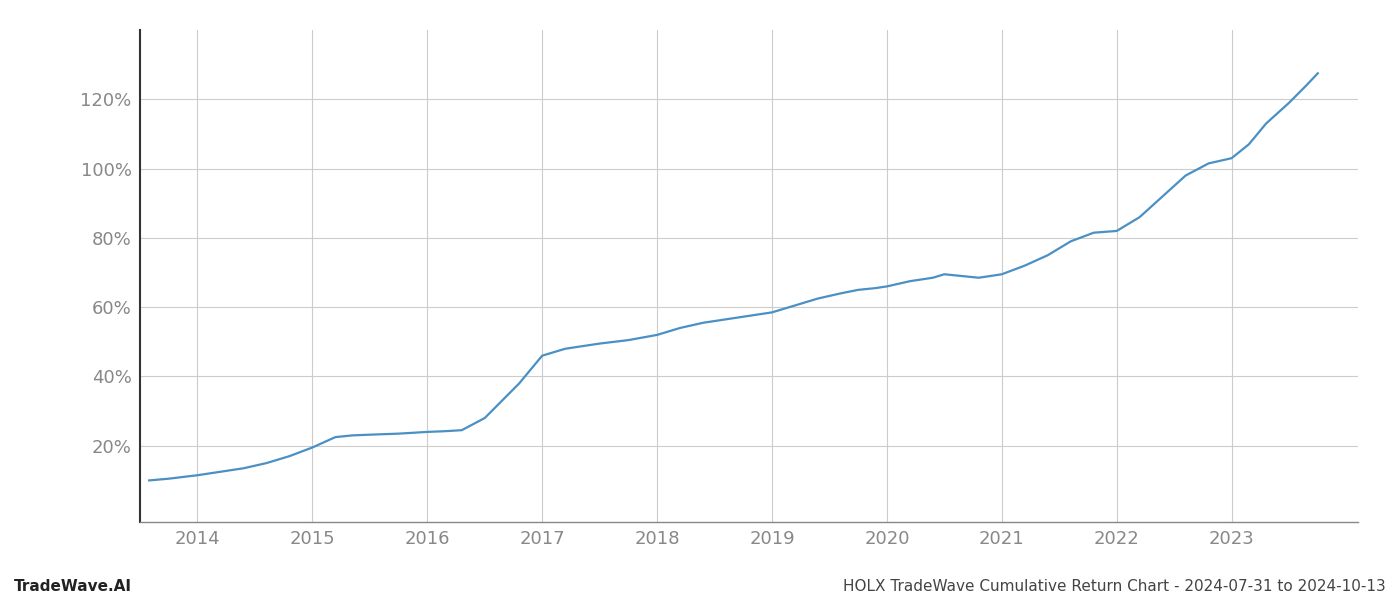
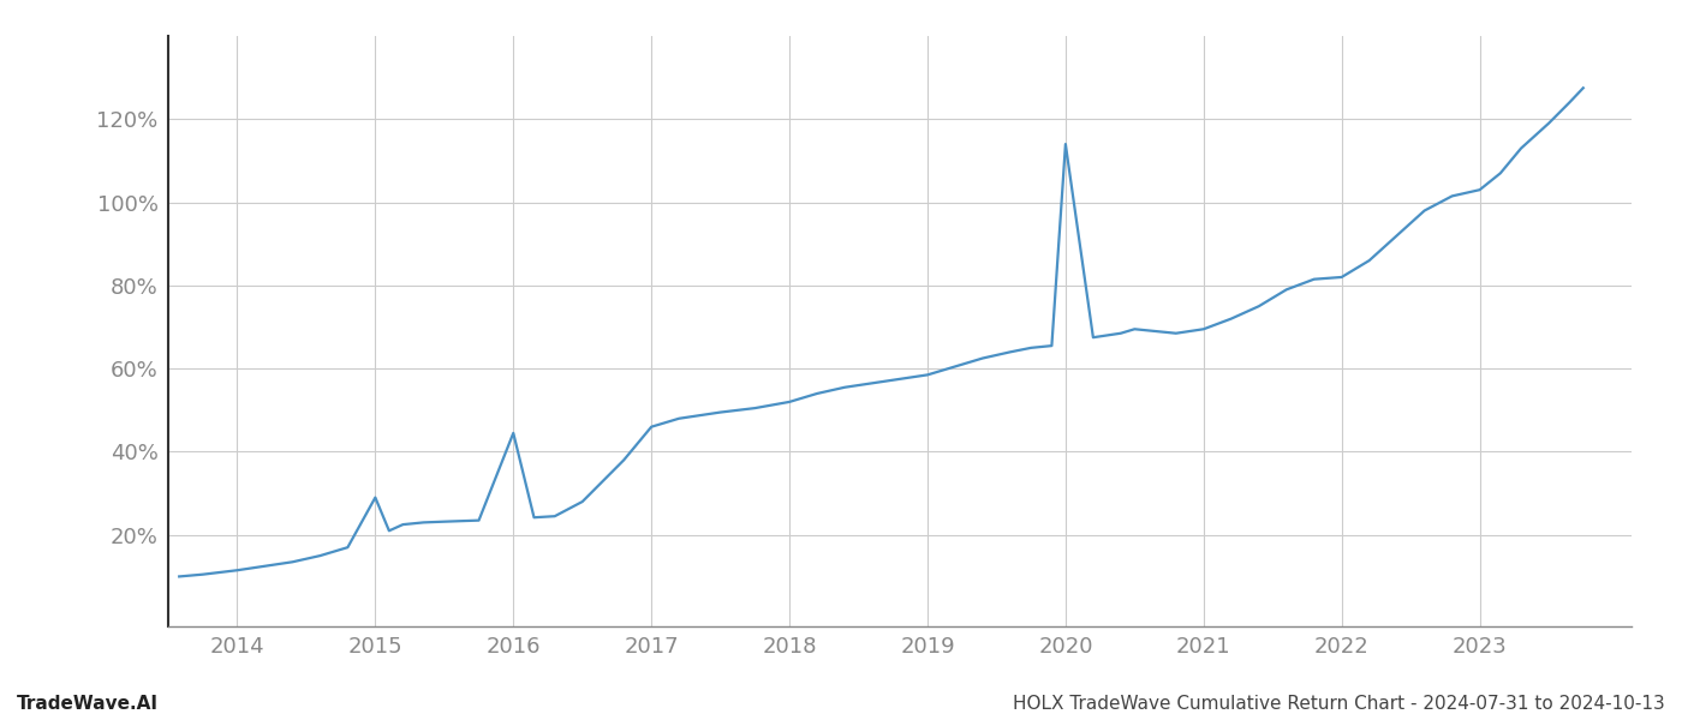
2015: 19.5% -> 29.0%
2016: 24.0% -> 44.5%
2020: 66.0% -> 114.0%
